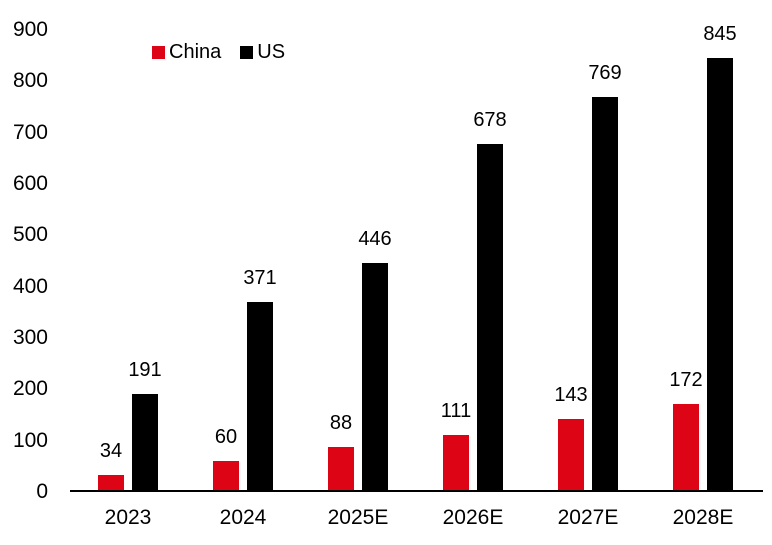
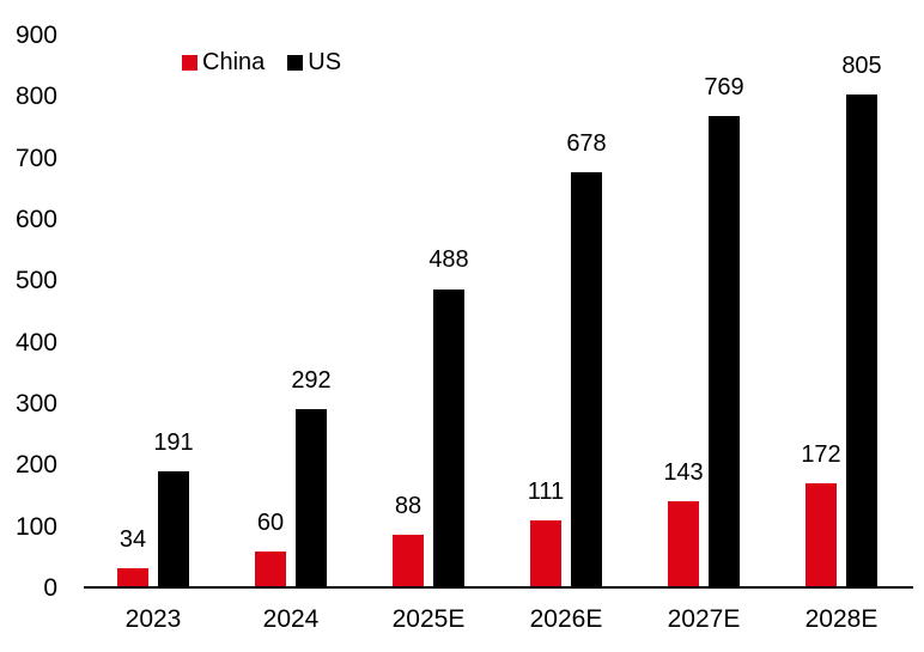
US/2024: 371 -> 292
US/2025E: 446 -> 488
US/2028E: 845 -> 805
